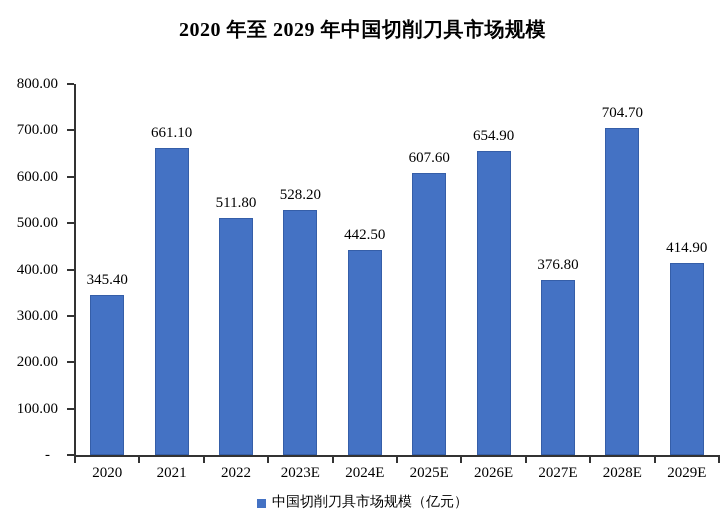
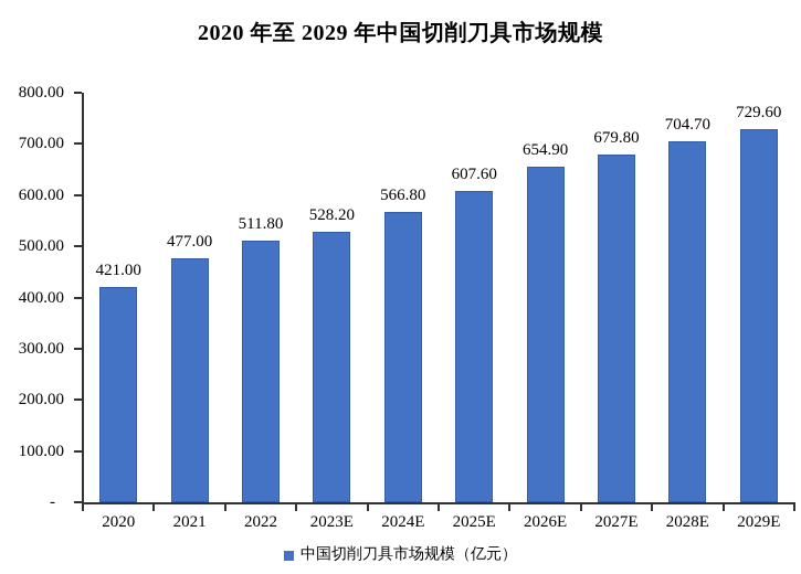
2020: 345.40 -> 421.00
2021: 661.10 -> 477.00
2024E: 442.50 -> 566.80
2027E: 376.80 -> 679.80
2029E: 414.90 -> 729.60
